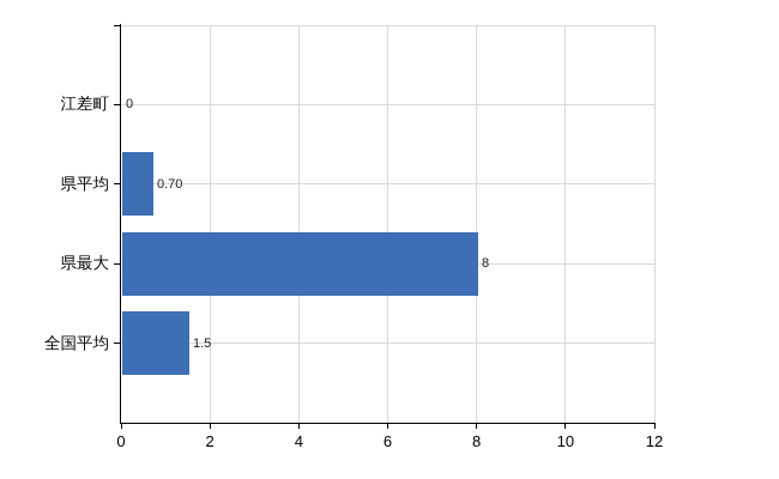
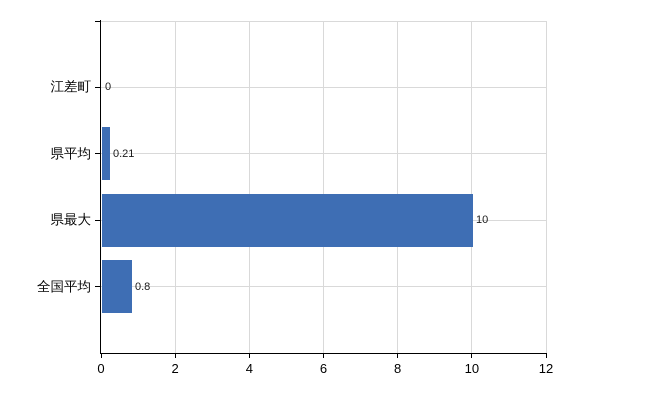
県平均: 0.70 -> 0.21
県最大: 8 -> 10
全国平均: 1.5 -> 0.8
